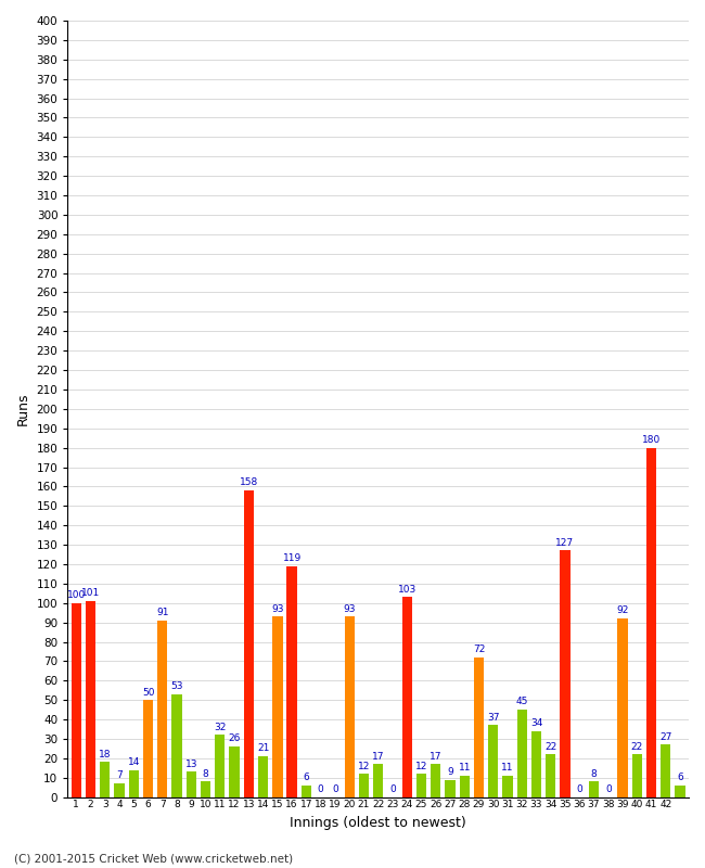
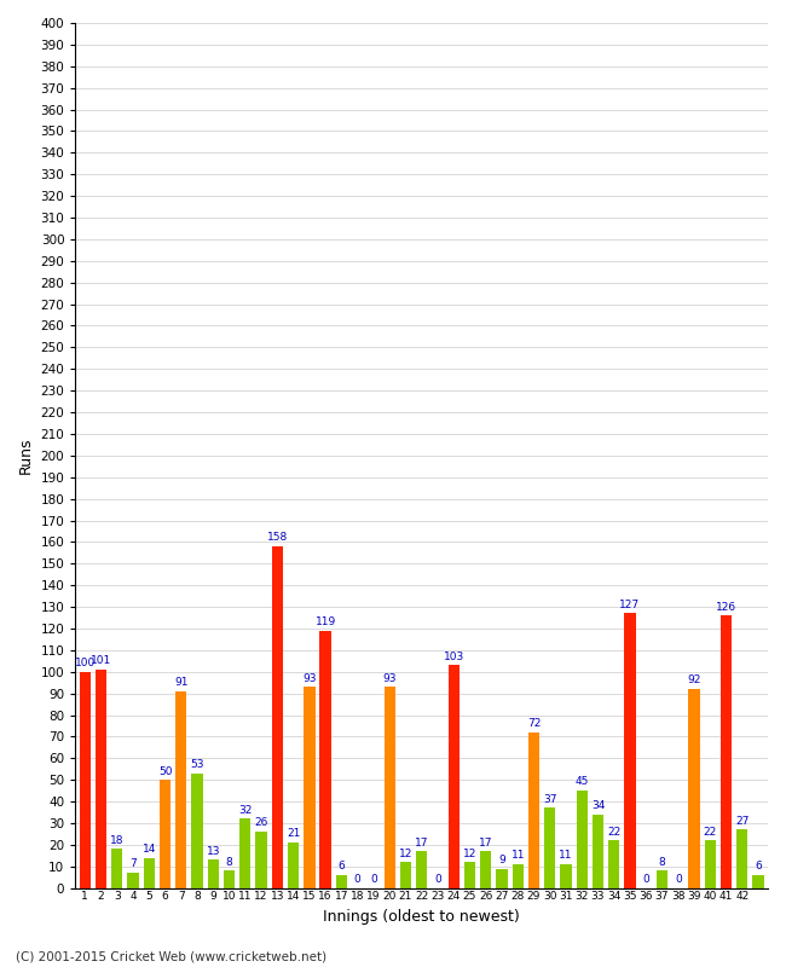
41: 180 -> 126
